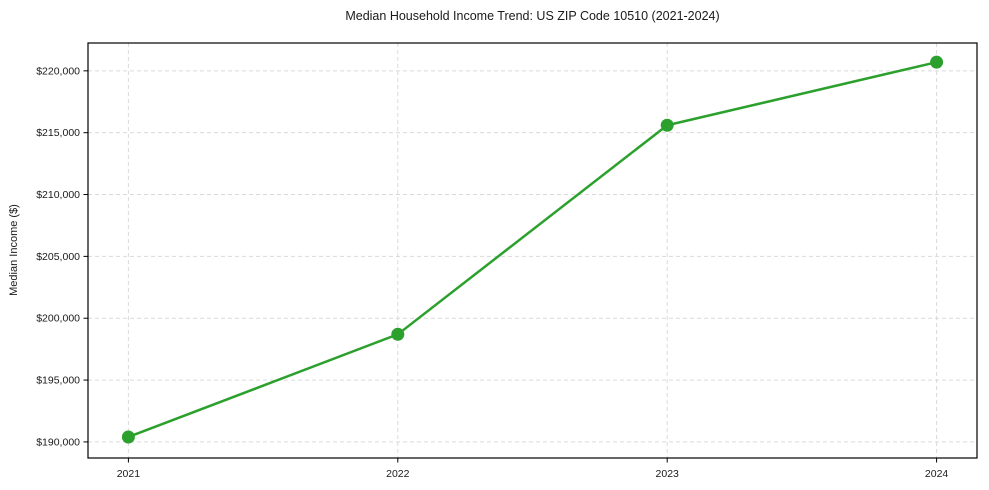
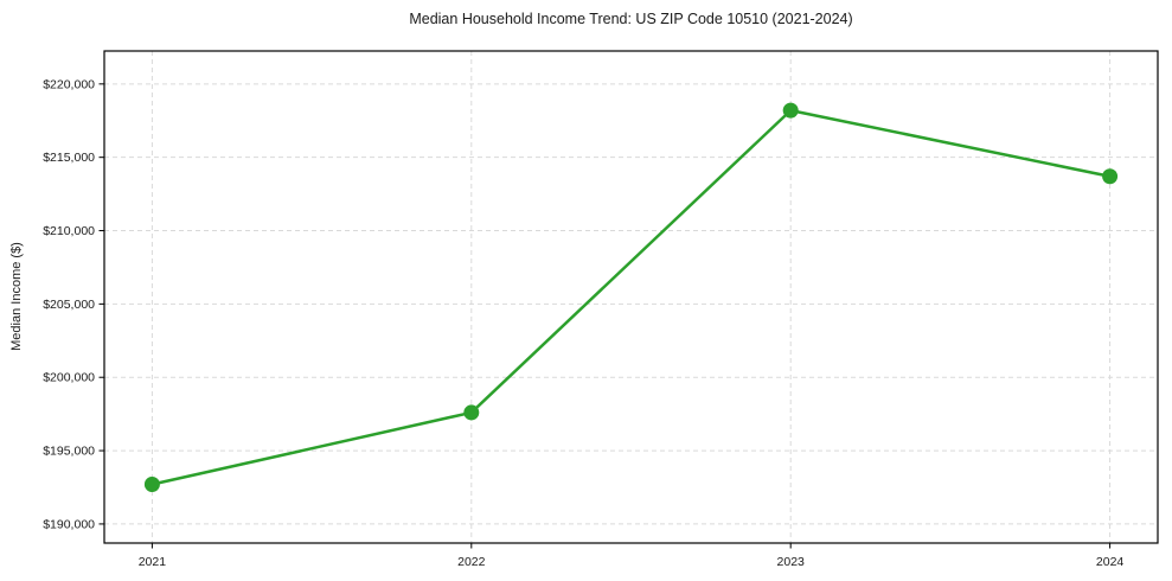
2021: $190400 -> $192700
2022: $198700 -> $197600
2023: $215600 -> $218200
2024: $220700 -> $213700
